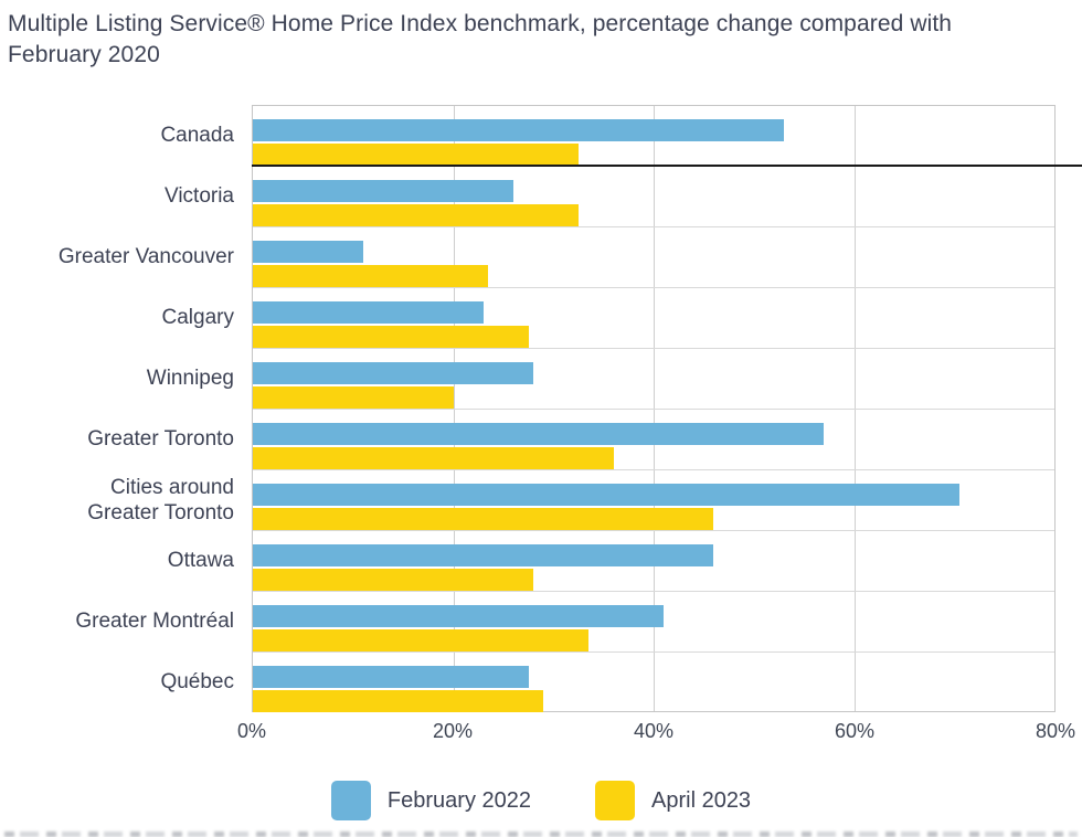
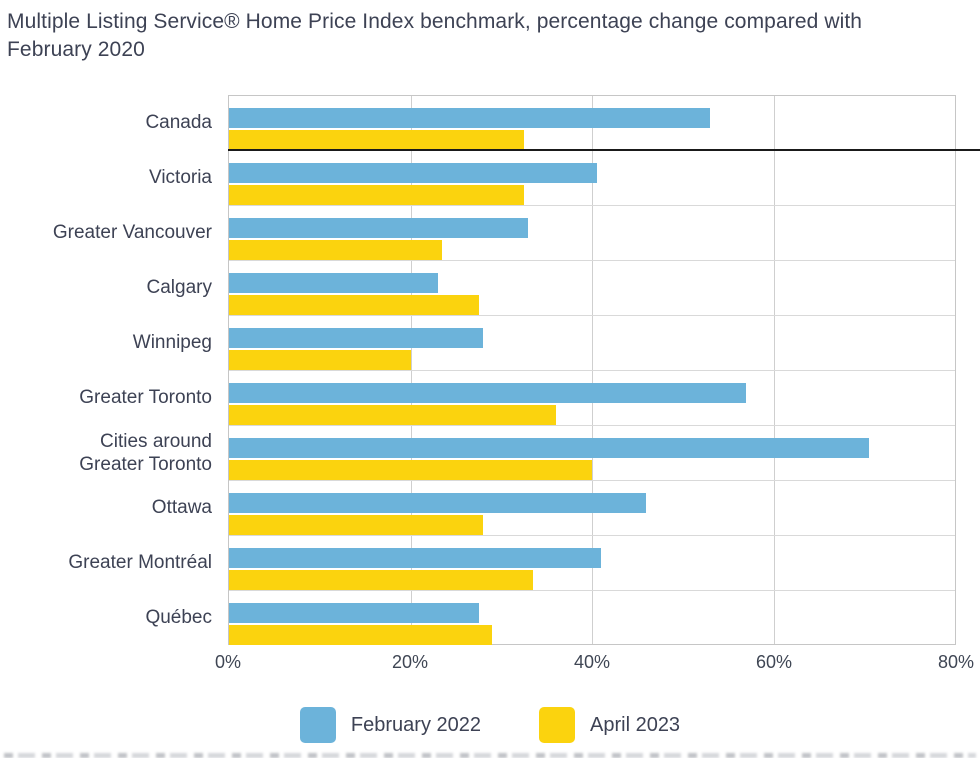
February 2022/Victoria: 26% -> 40%
February 2022/Greater Vancouver: 11% -> 33%
April 2023/Cities around Greater Toronto: 46% -> 40%
